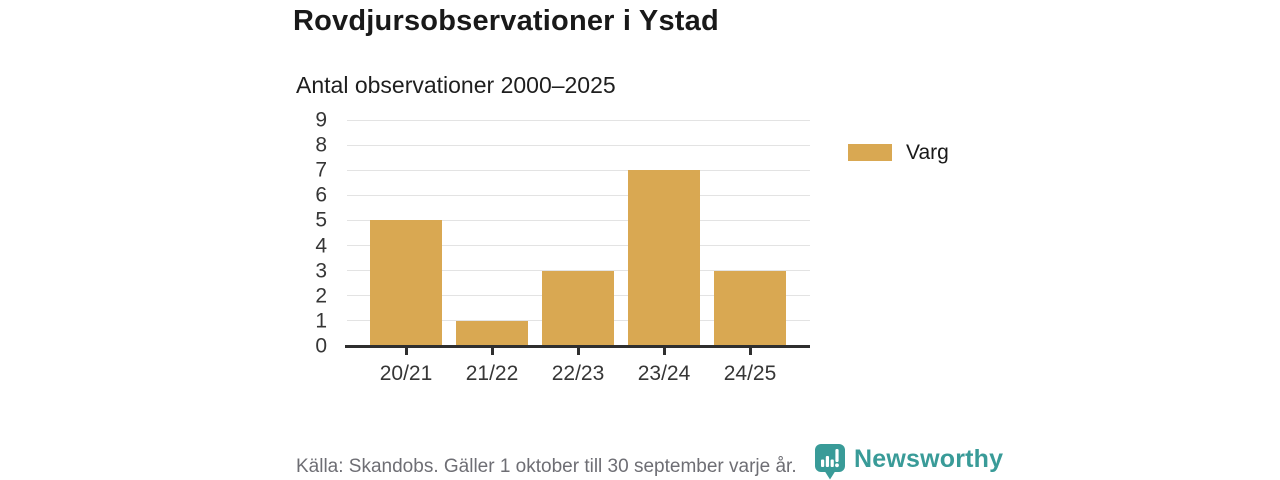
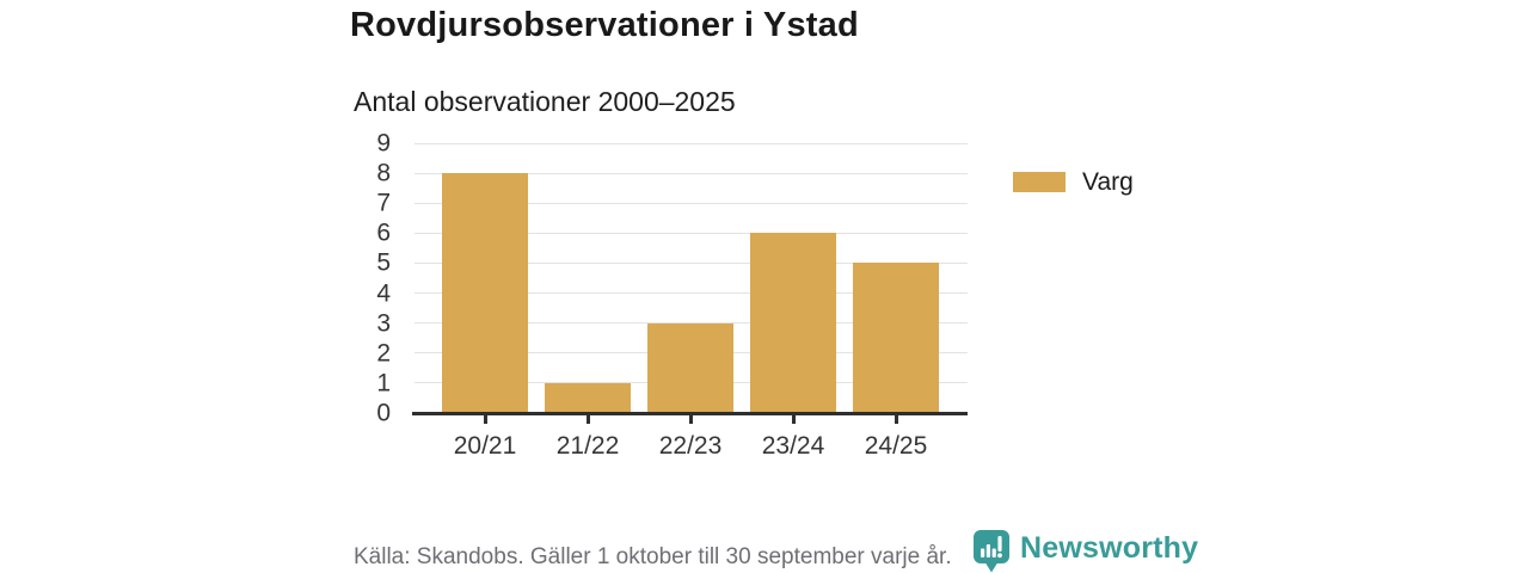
20/21: 5 -> 8
23/24: 7 -> 6
24/25: 3 -> 5
